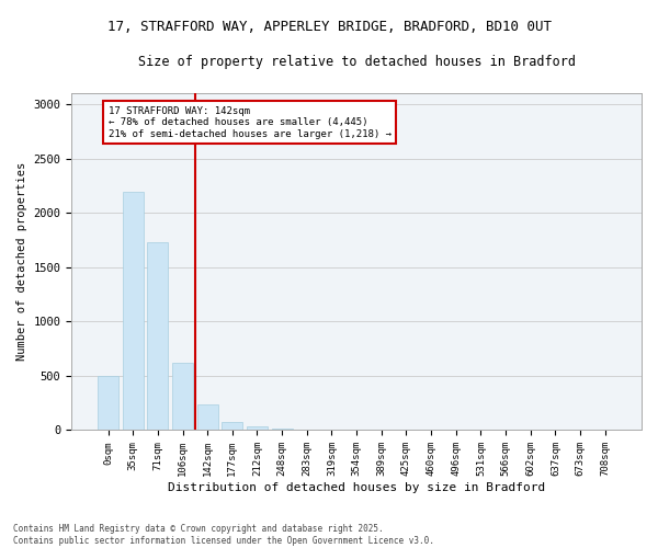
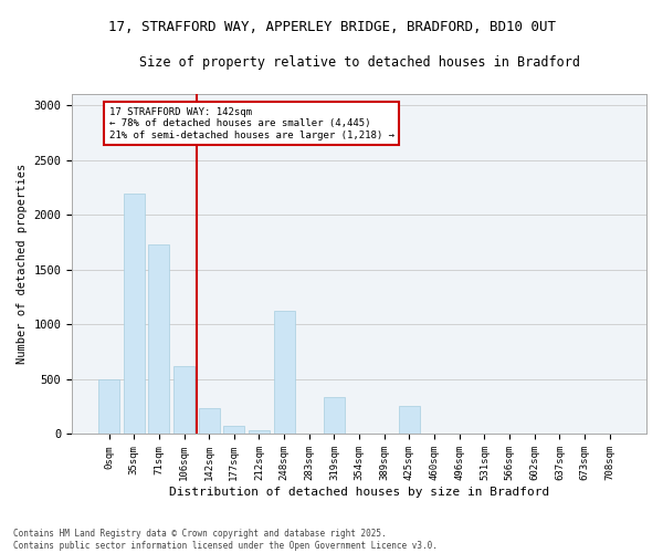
248sqm: 20 -> 1120
319sqm: 0 -> 340
425sqm: 0 -> 260
